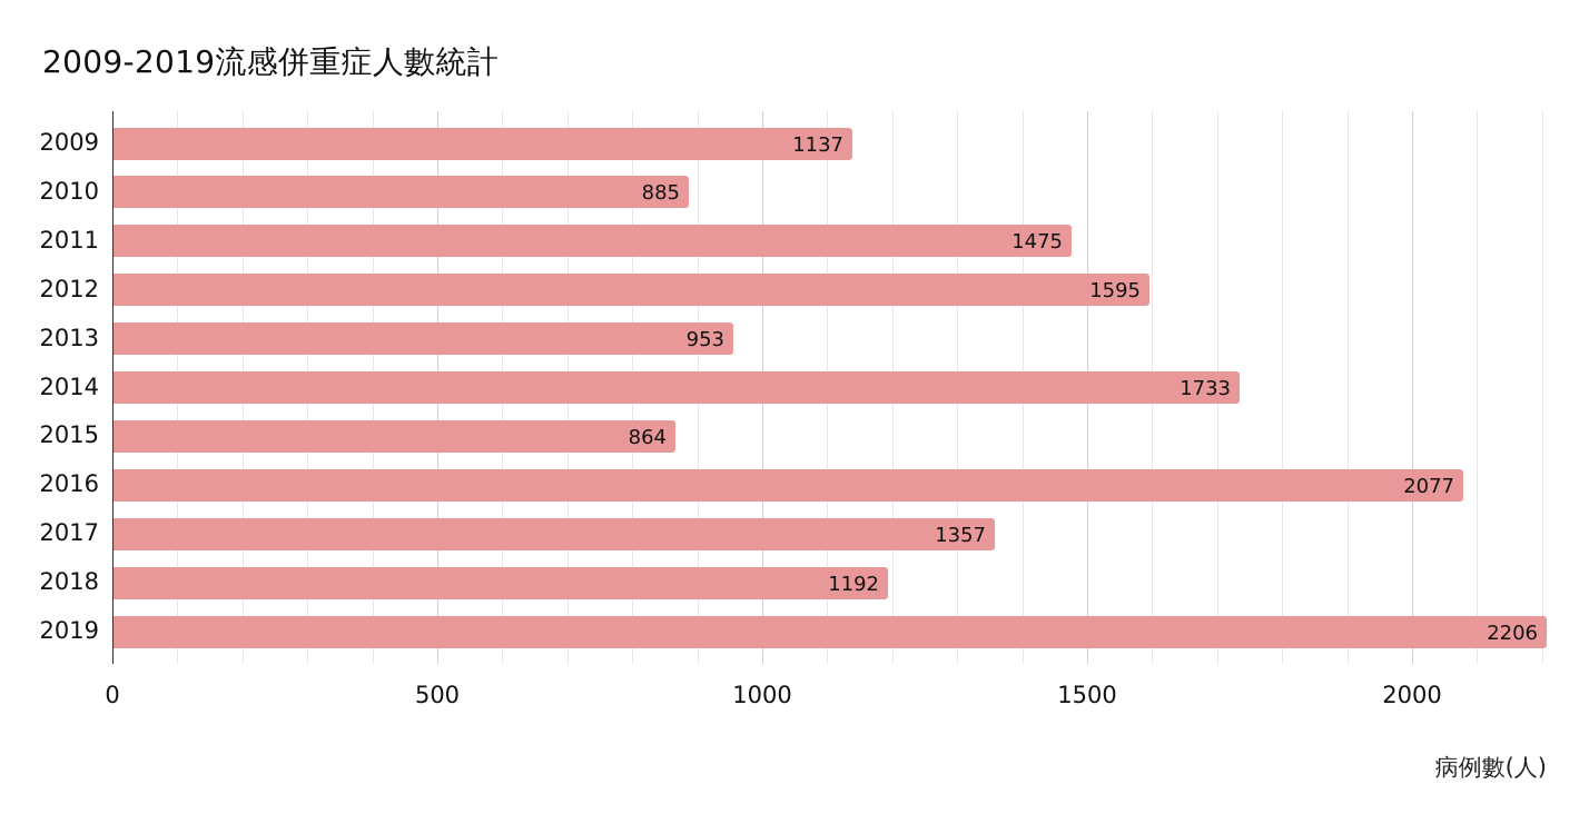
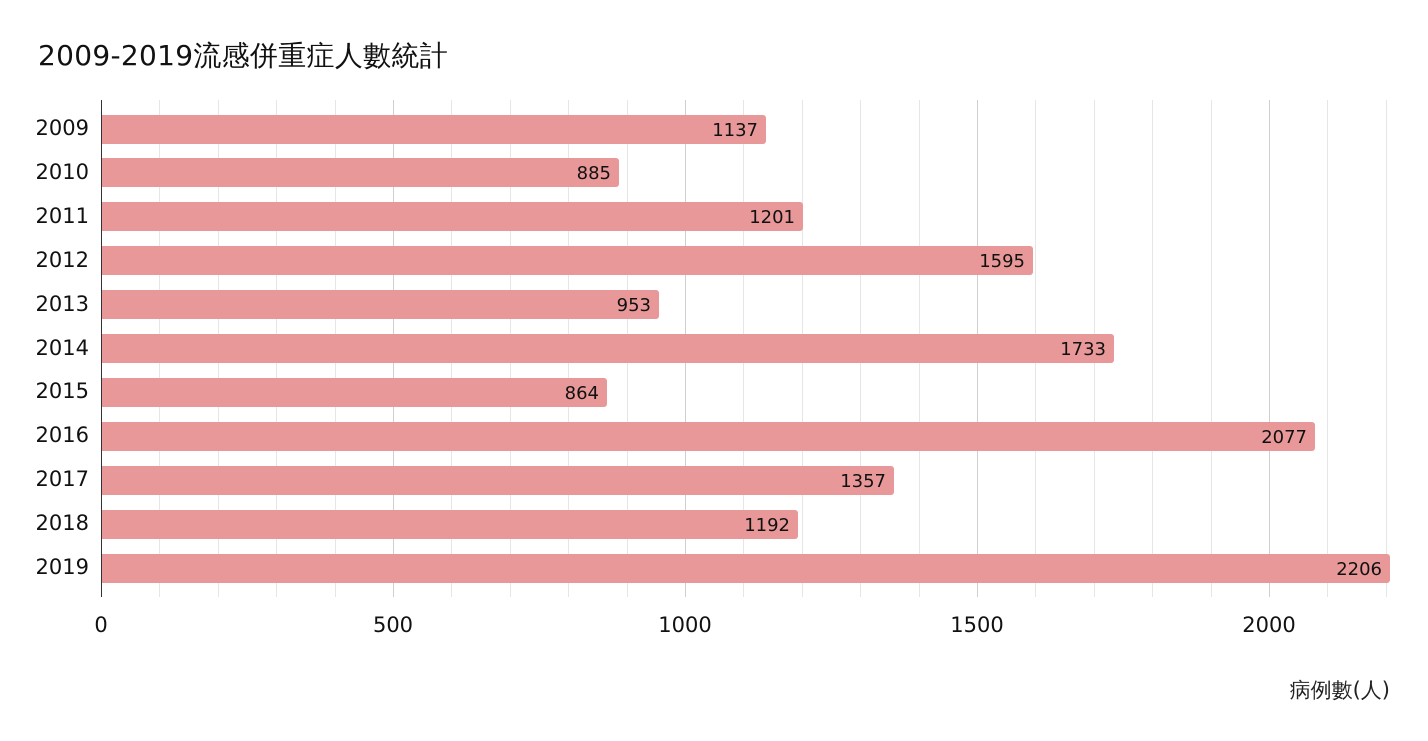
2011: 1475 -> 1201
